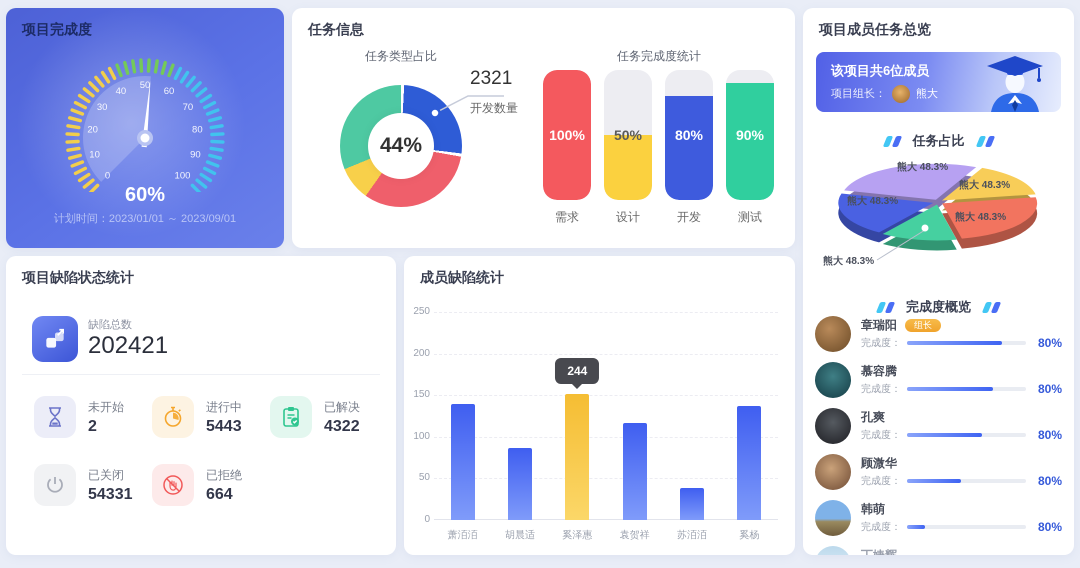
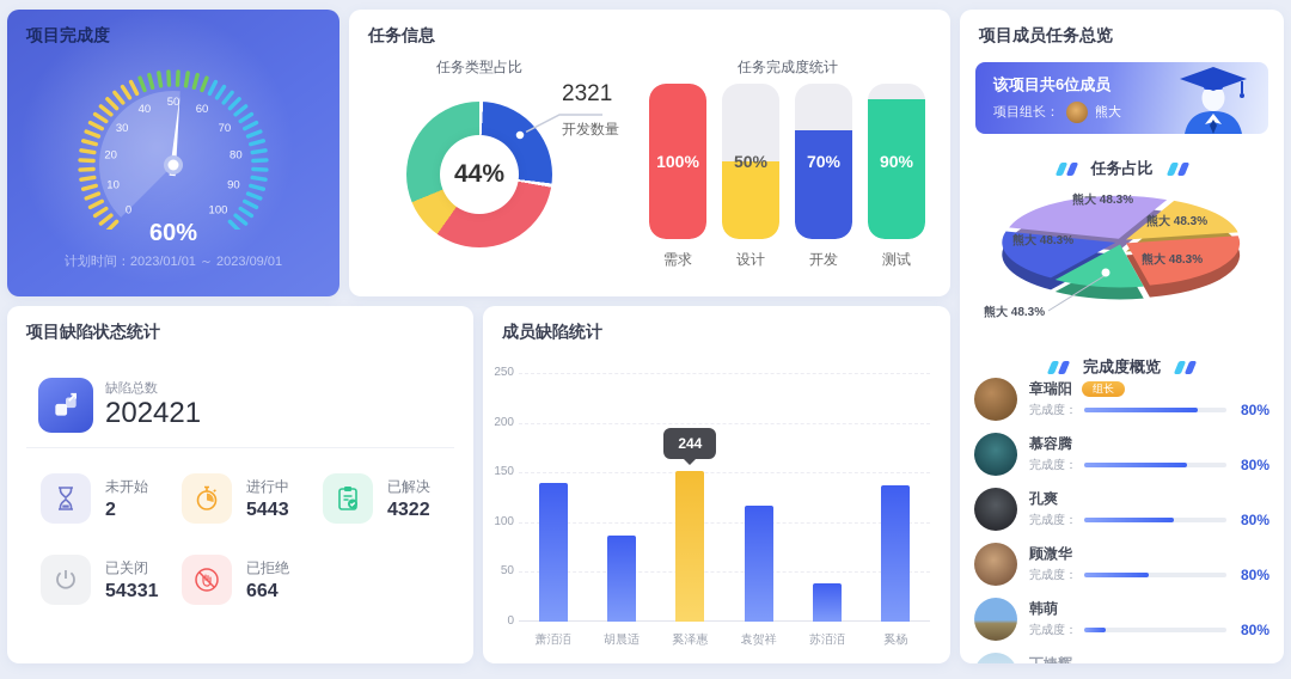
任务完成度统计/开发: 80% -> 70%
